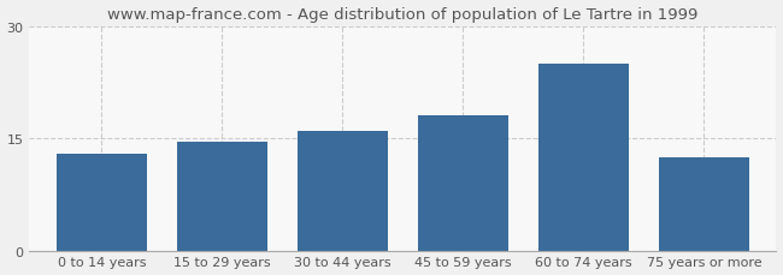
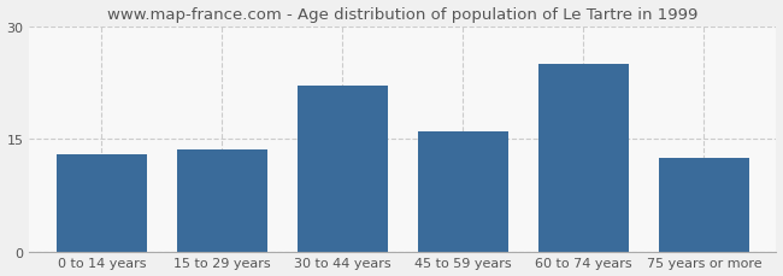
15 to 29 years: 14.5 -> 13.6
30 to 44 years: 16.0 -> 22.0
45 to 59 years: 18.0 -> 16.0
